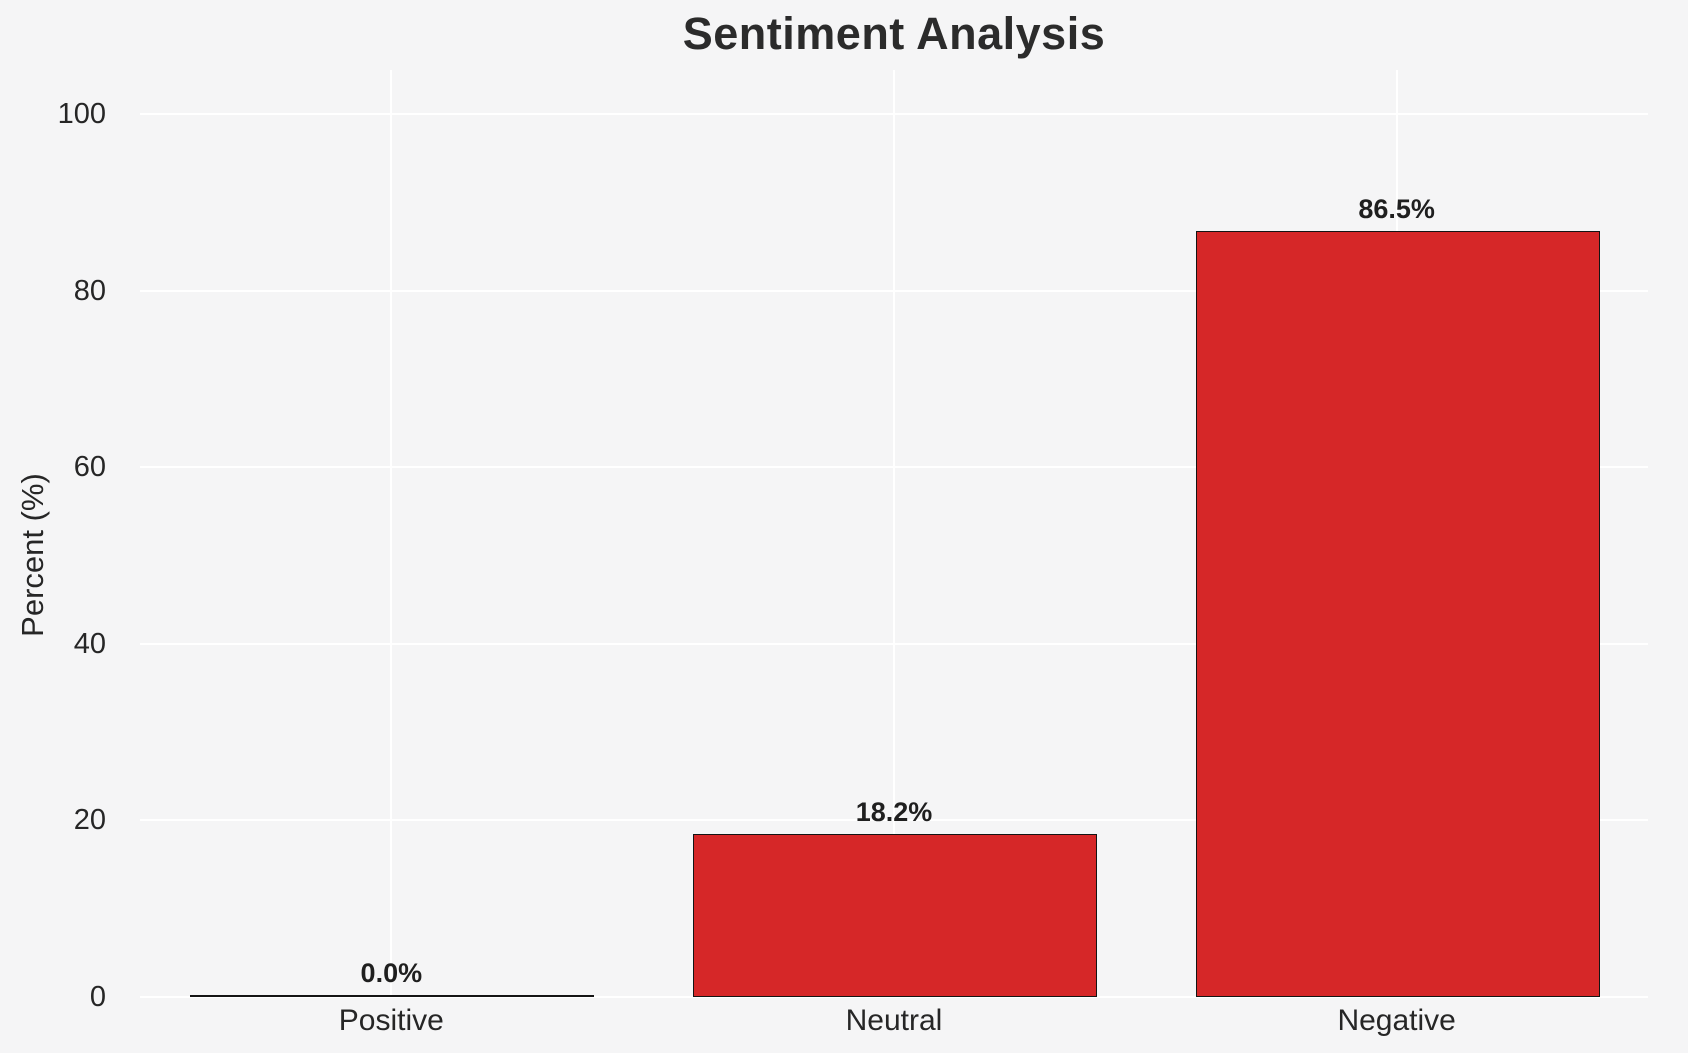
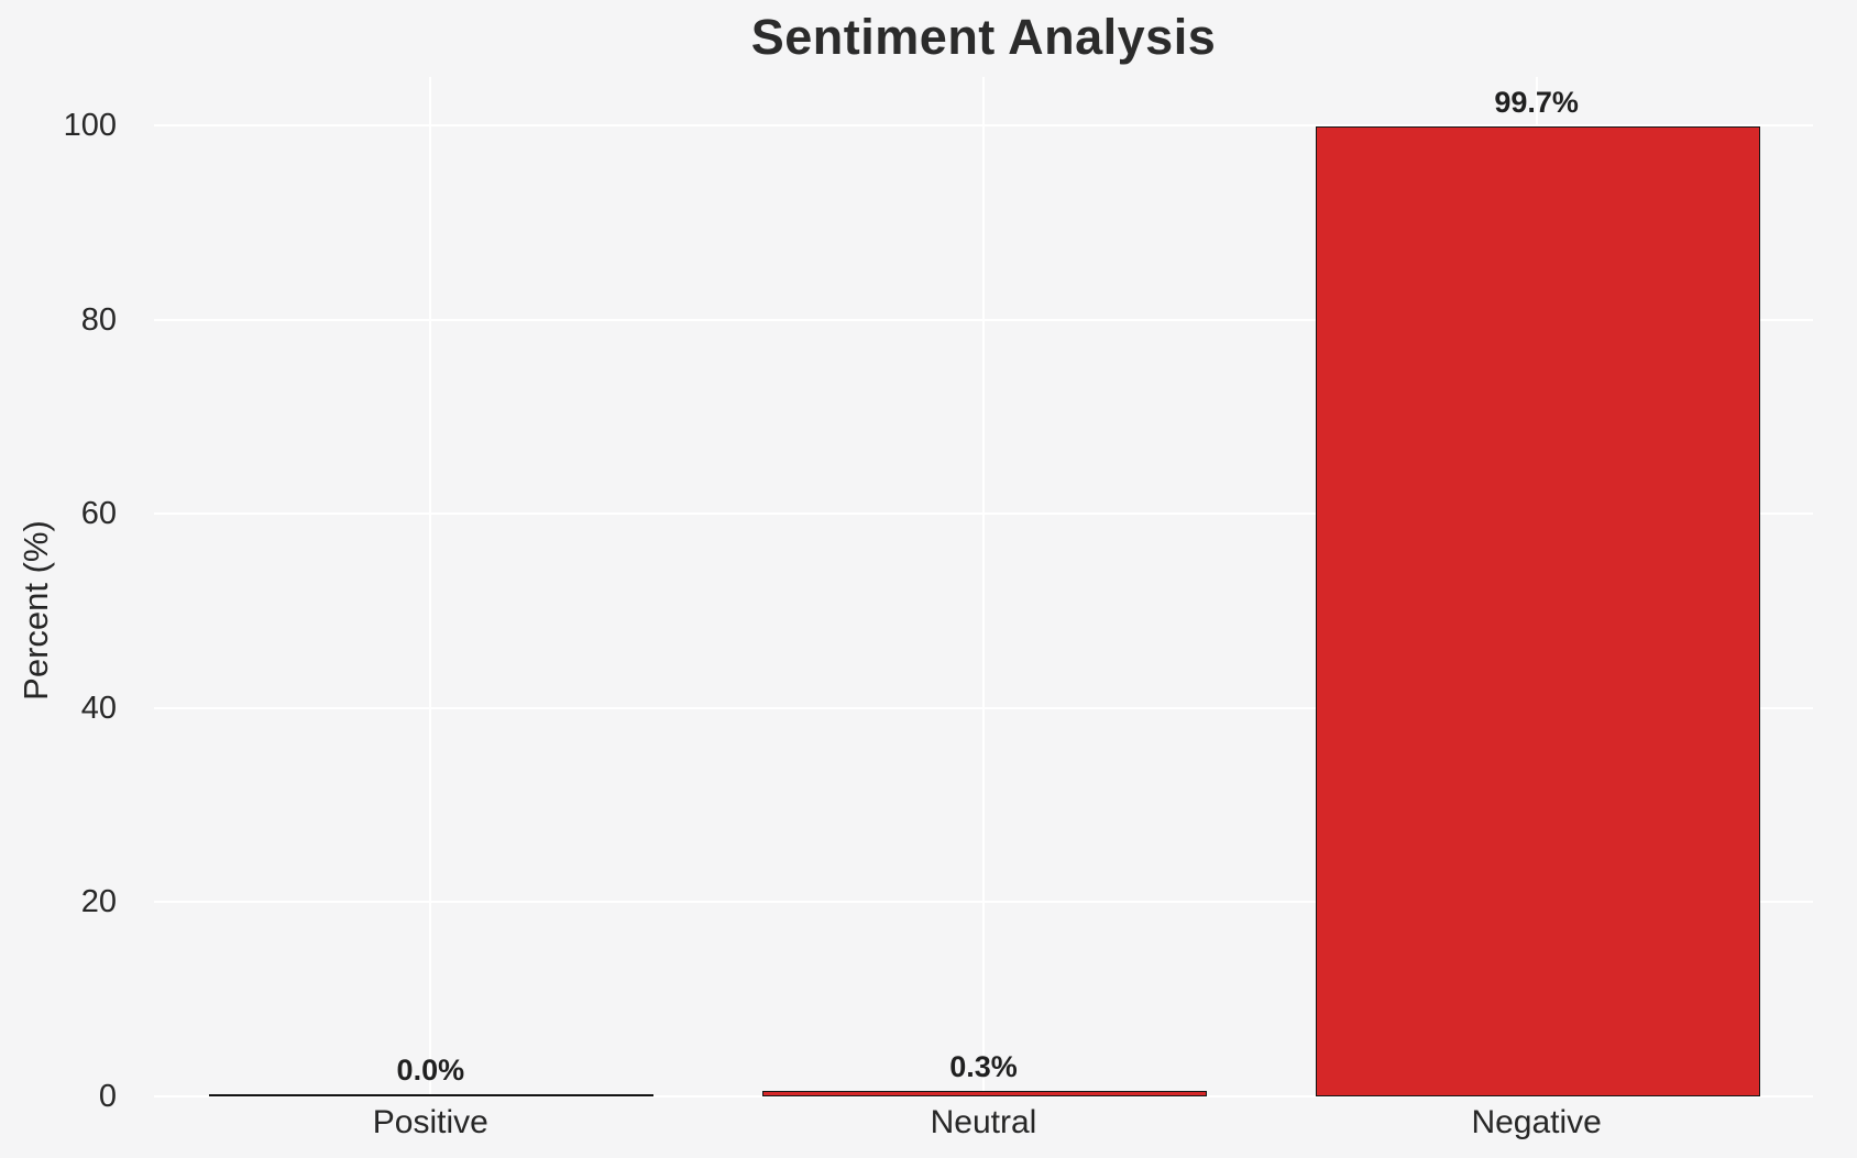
Neutral: 18.2% -> 0.3%
Negative: 86.5% -> 99.7%
